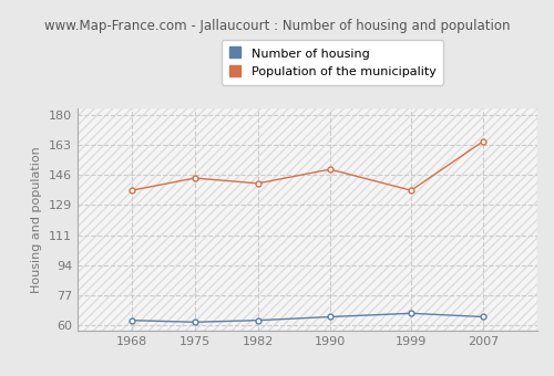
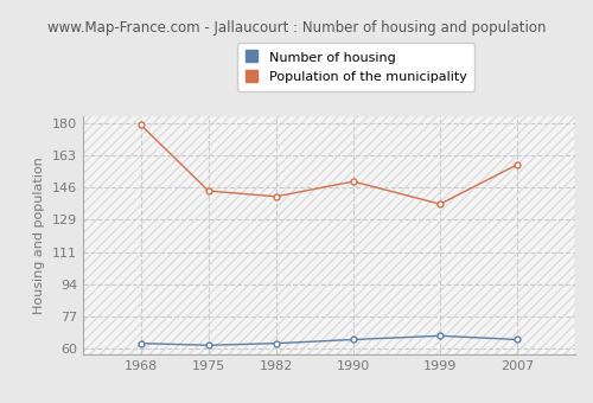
Population of the municipality/1968: 137 -> 179
Population of the municipality/2007: 165 -> 158
